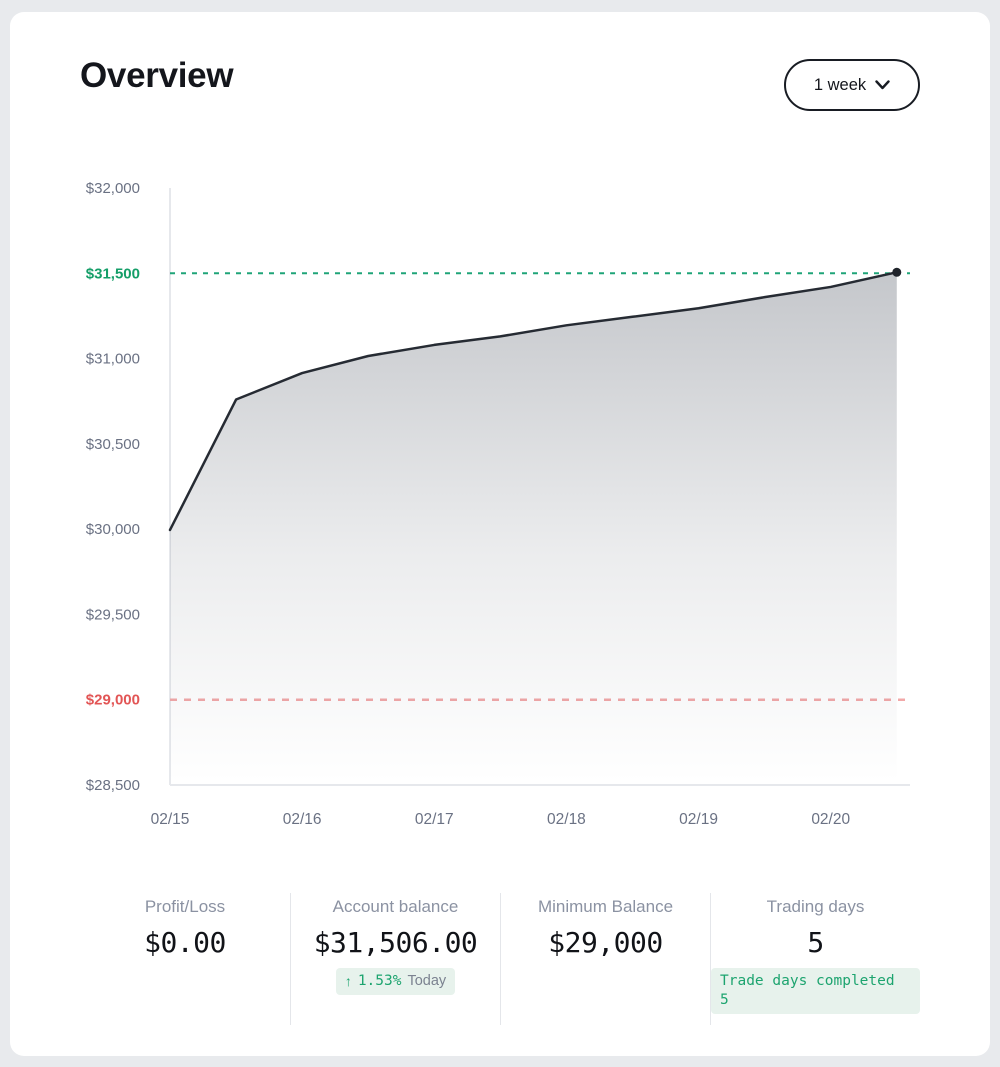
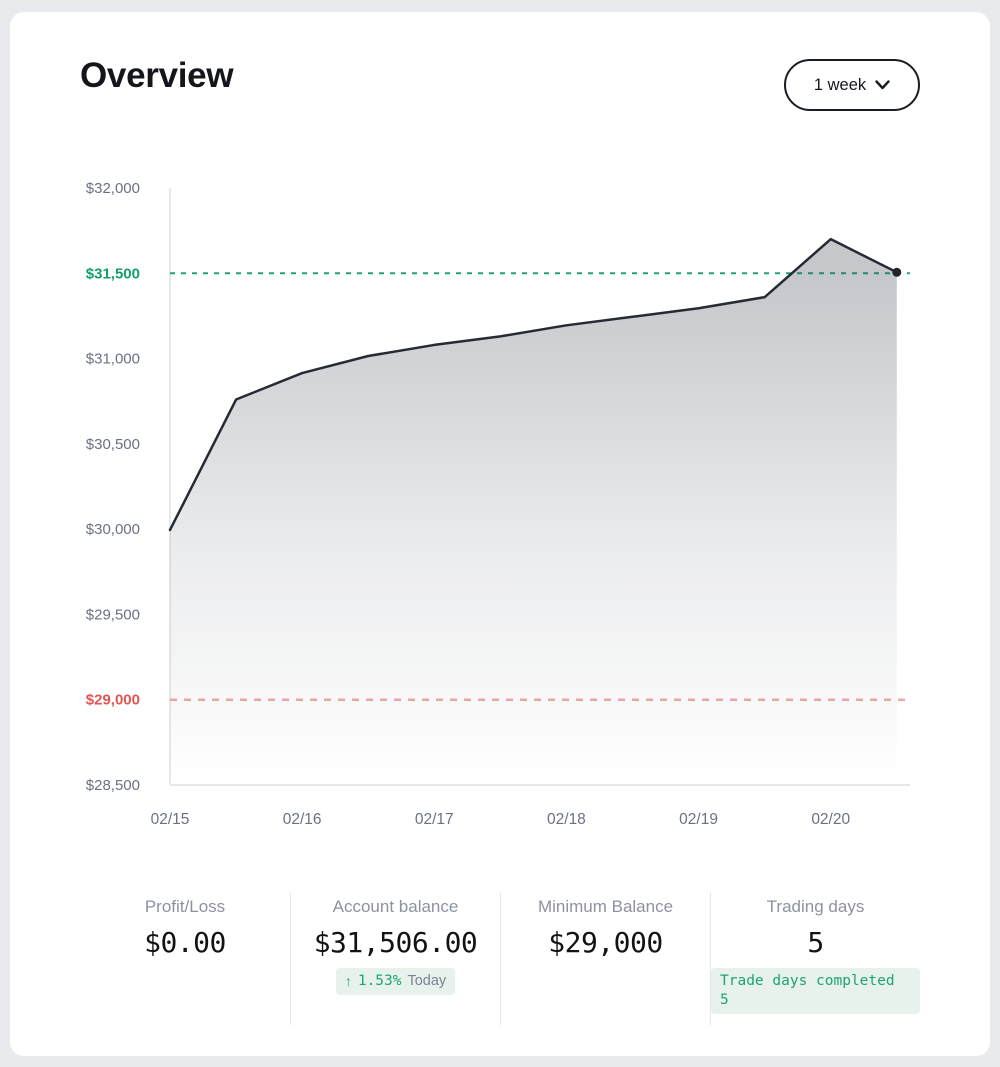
5: $31420 -> $31700
